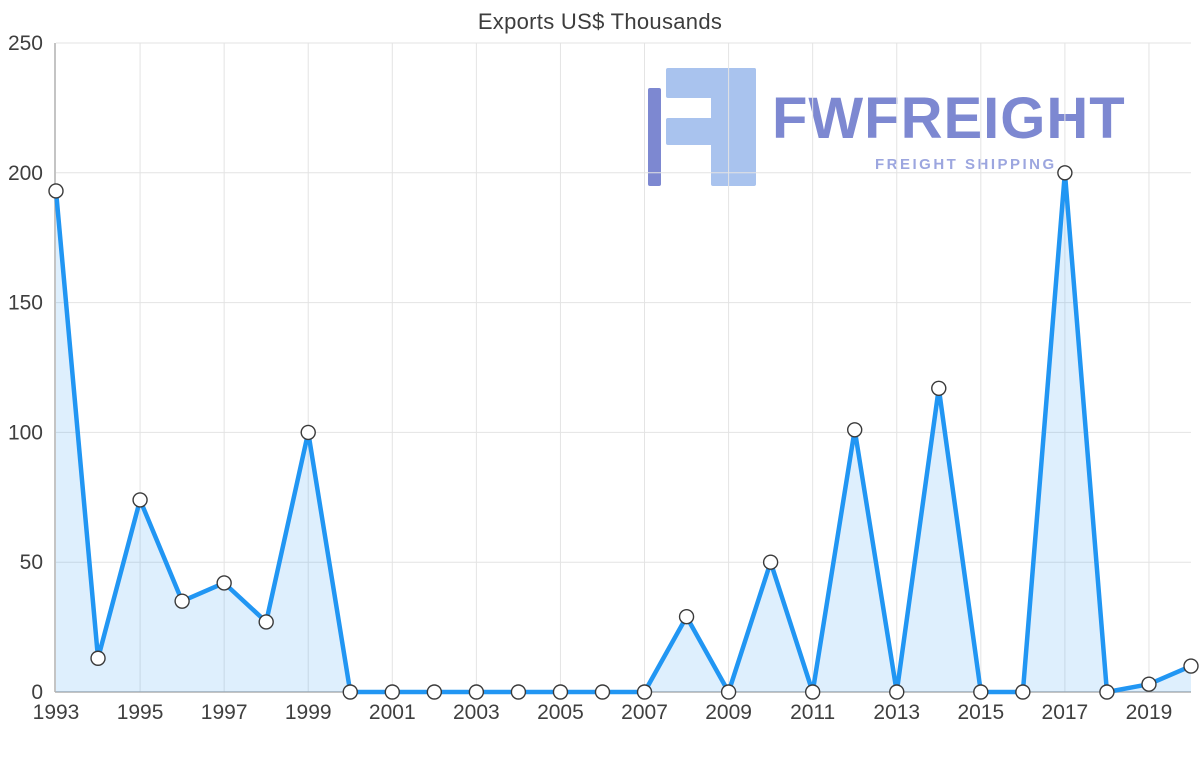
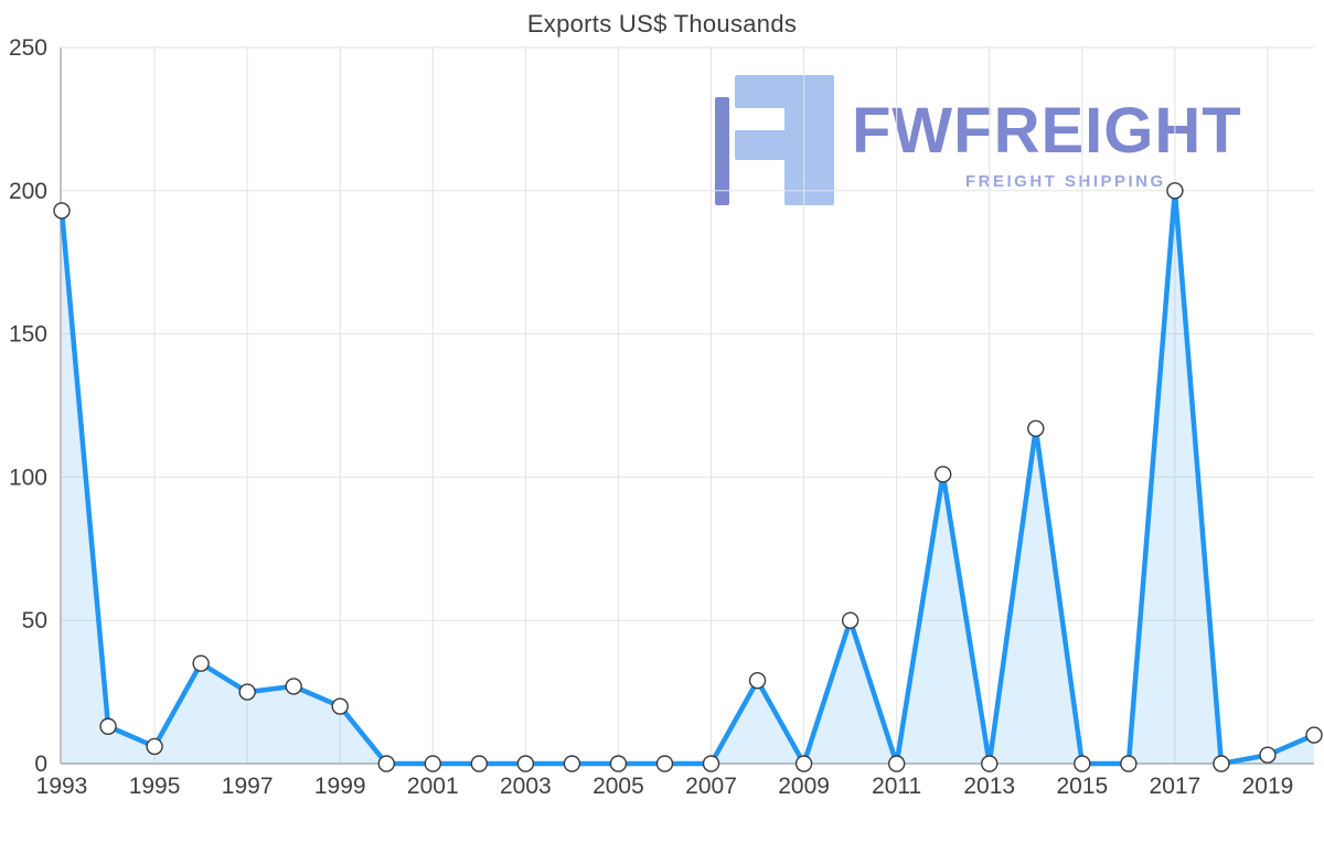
1995: 74 -> 6
1997: 42 -> 25
1999: 100 -> 20
